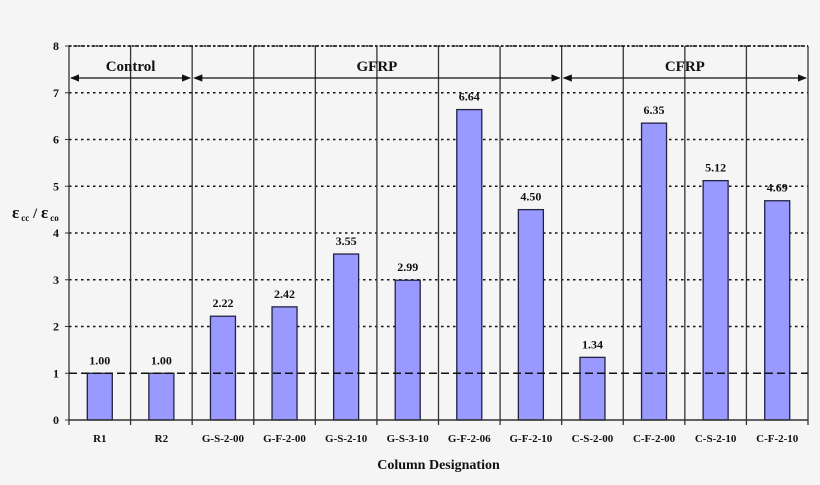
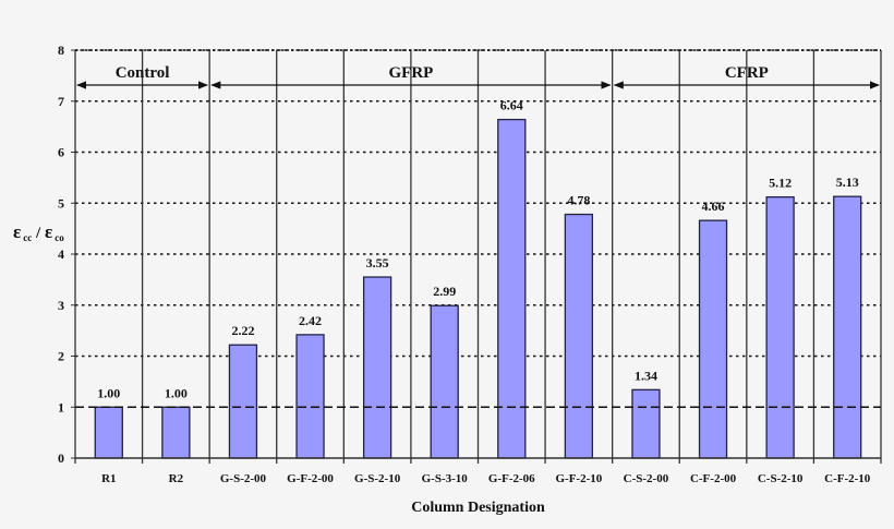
G-F-2-10: 4.50 -> 4.78
C-F-2-00: 6.35 -> 4.66
C-F-2-10: 4.69 -> 5.13
